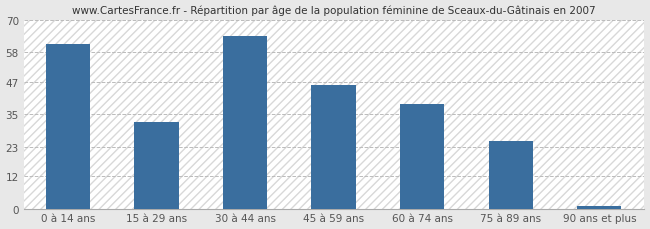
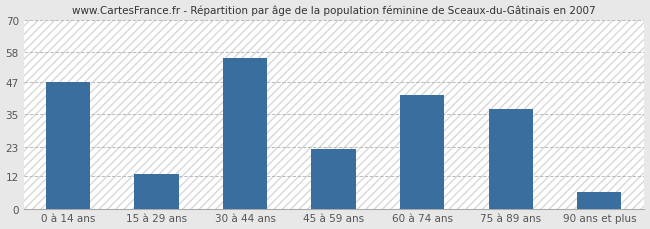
0 à 14 ans: 61 -> 47
15 à 29 ans: 32 -> 13
30 à 44 ans: 64 -> 56
45 à 59 ans: 46 -> 22
60 à 74 ans: 39 -> 42
75 à 89 ans: 25 -> 37
90 ans et plus: 1 -> 6
